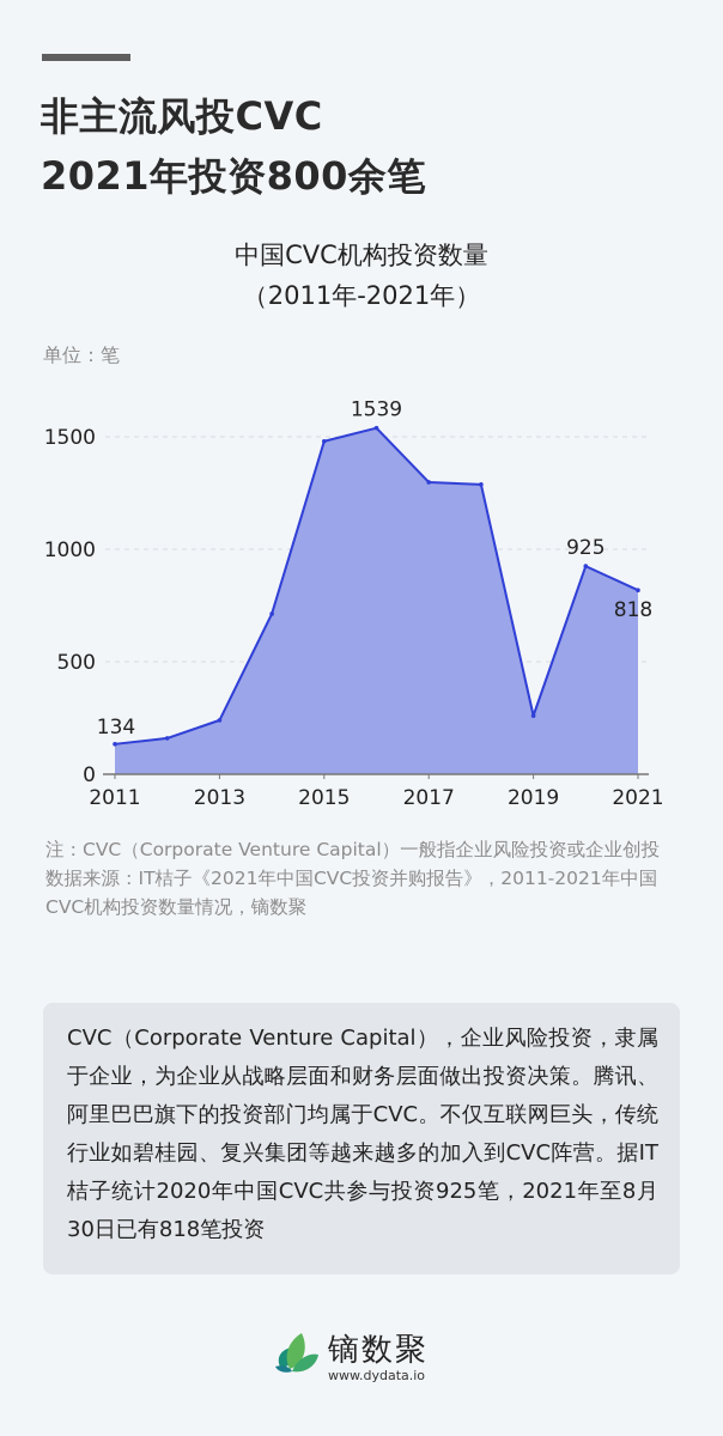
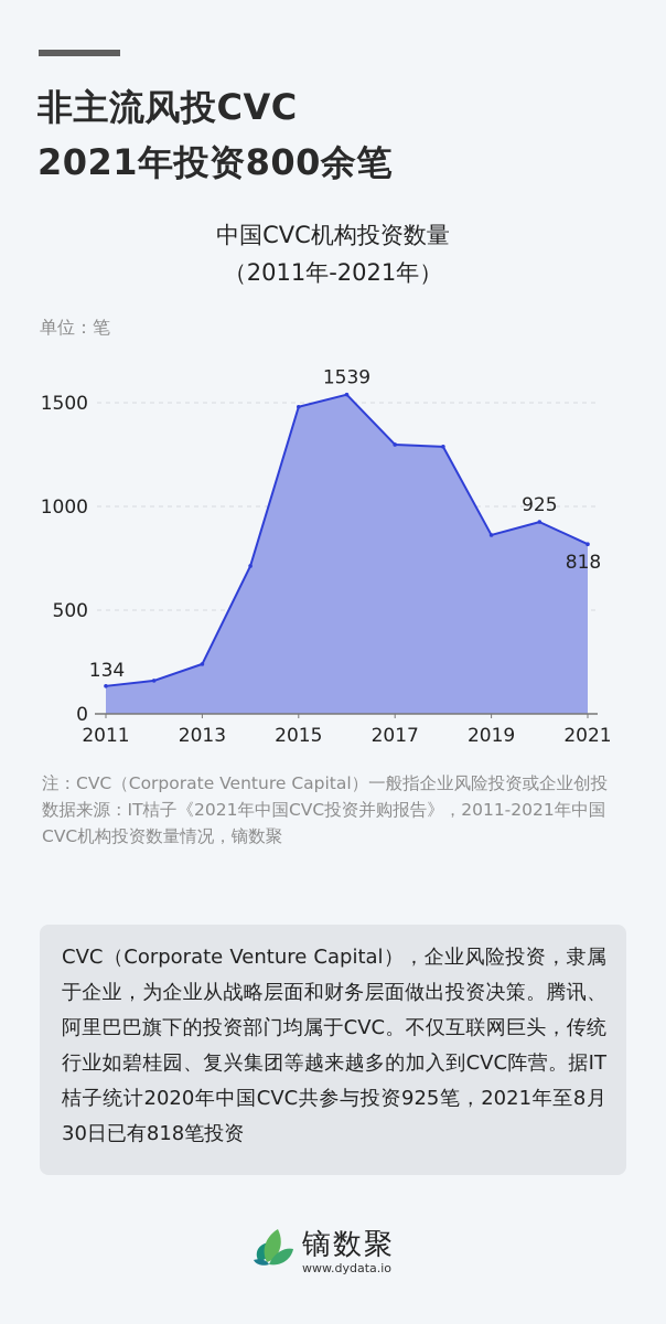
2019: 260 -> 860
